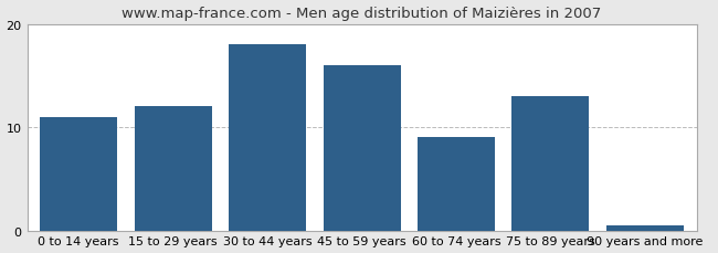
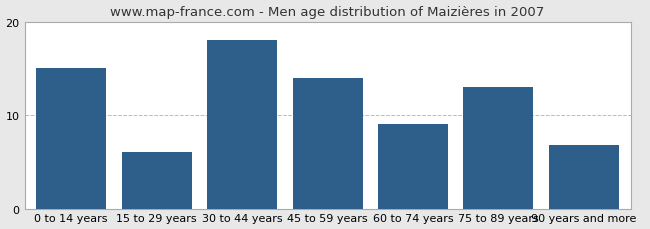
0 to 14 years: 11.0 -> 15.0
15 to 29 years: 12.0 -> 6.0
45 to 59 years: 16.0 -> 14.0
90 years and more: 0.5 -> 6.8
